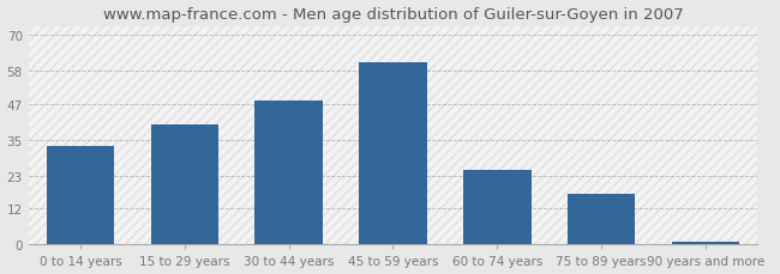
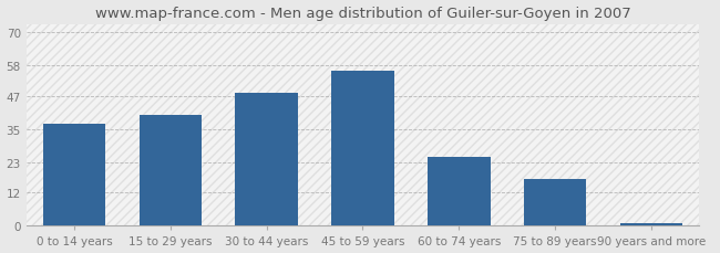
0 to 14 years: 33 -> 37
45 to 59 years: 61 -> 56
